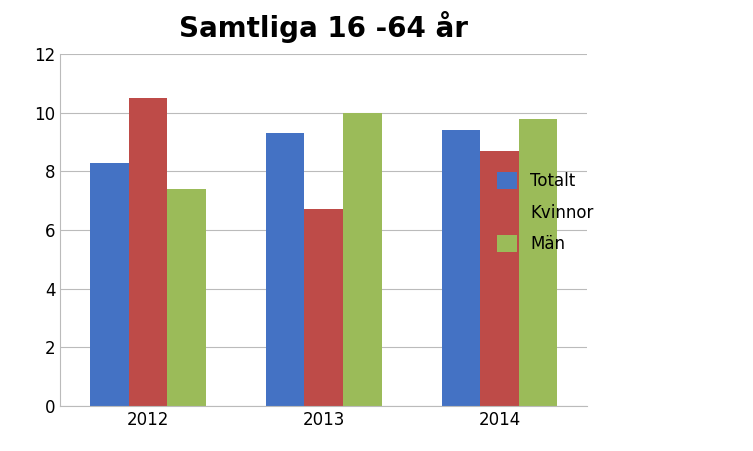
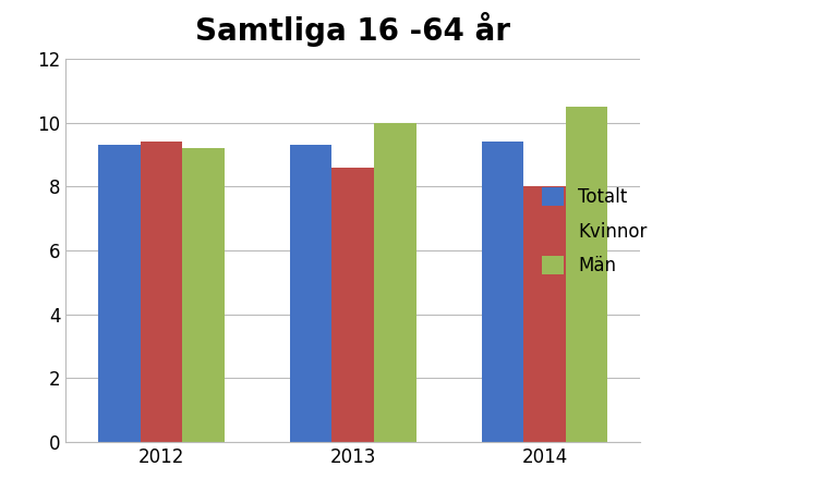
Totalt/2012: 8.3 -> 9.3
Kvinnor/2012: 10.5 -> 9.4
Män/2012: 7.4 -> 9.2
Kvinnor/2013: 6.7 -> 8.6
Kvinnor/2014: 8.7 -> 8.0
Män/2014: 9.8 -> 10.5
